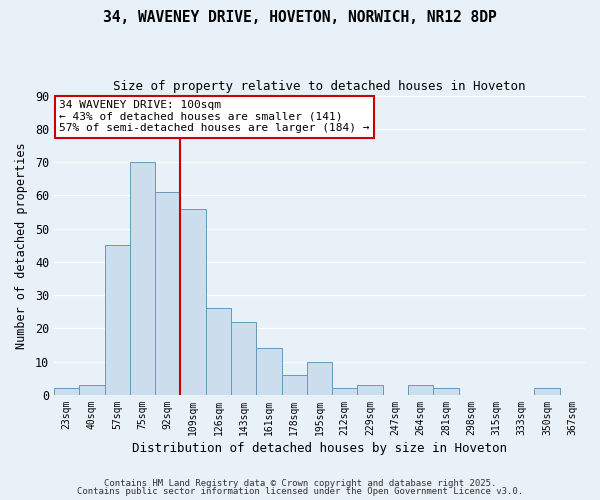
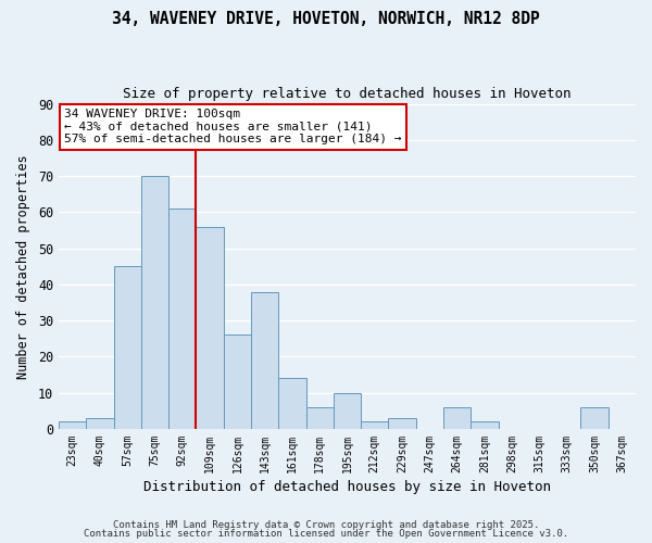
143sqm: 22 -> 38
264sqm: 3 -> 6
350sqm: 2 -> 6
